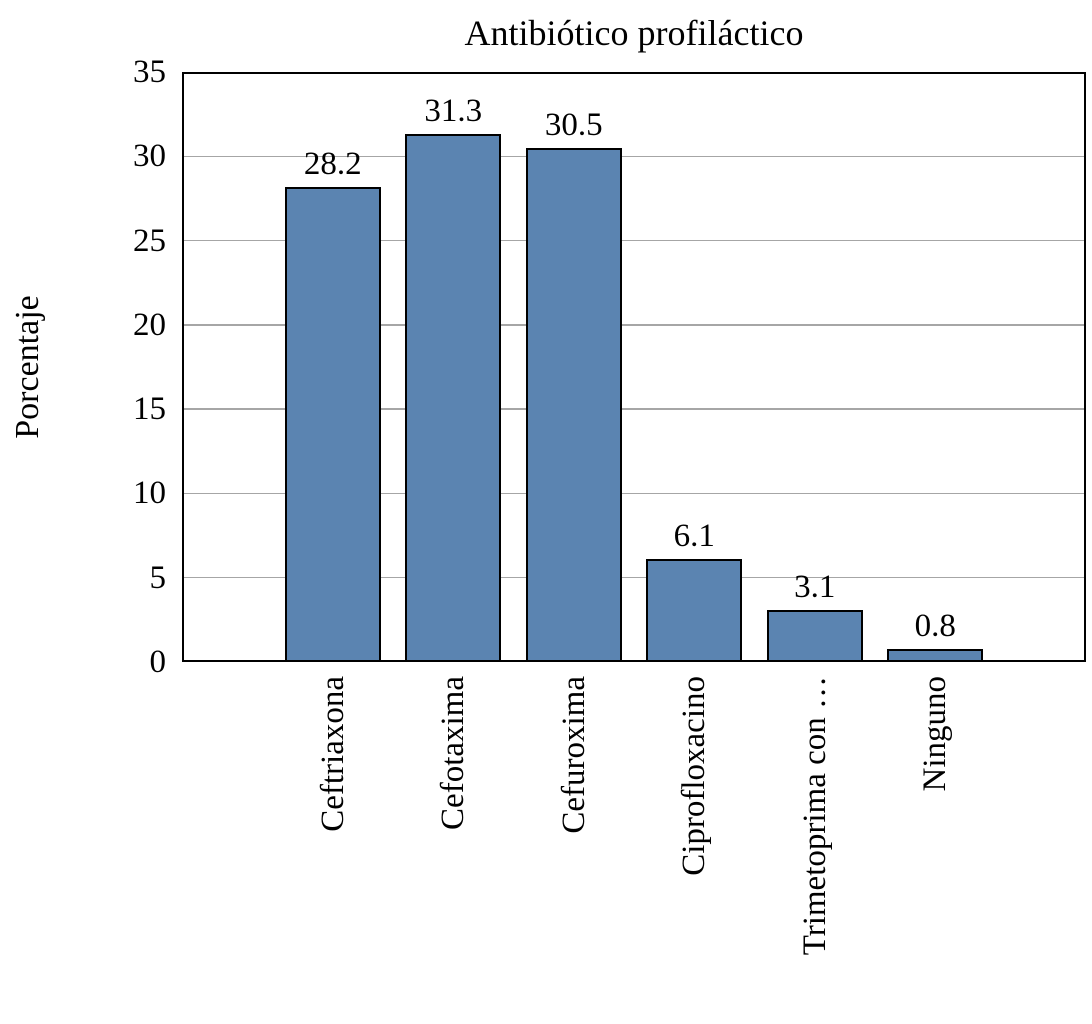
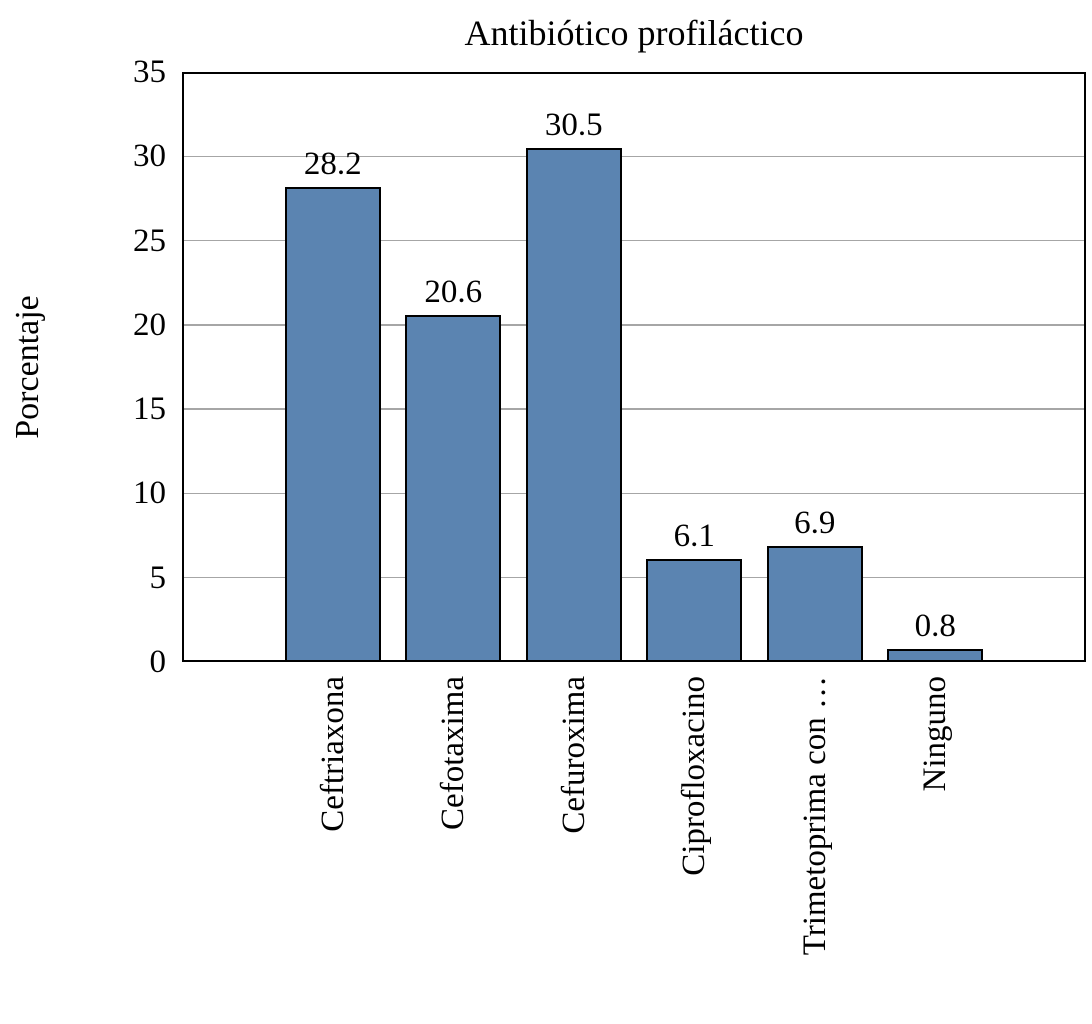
Cefotaxima: 31.3 -> 20.6
Trimetoprima con …: 3.1 -> 6.9
